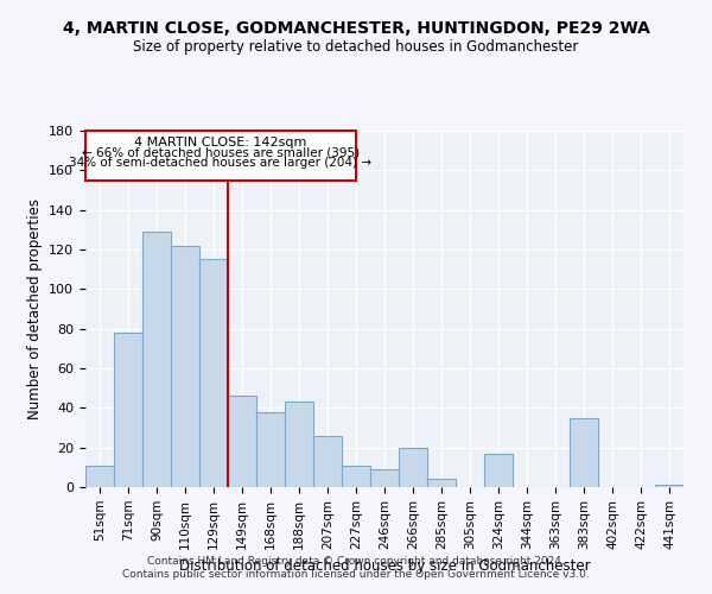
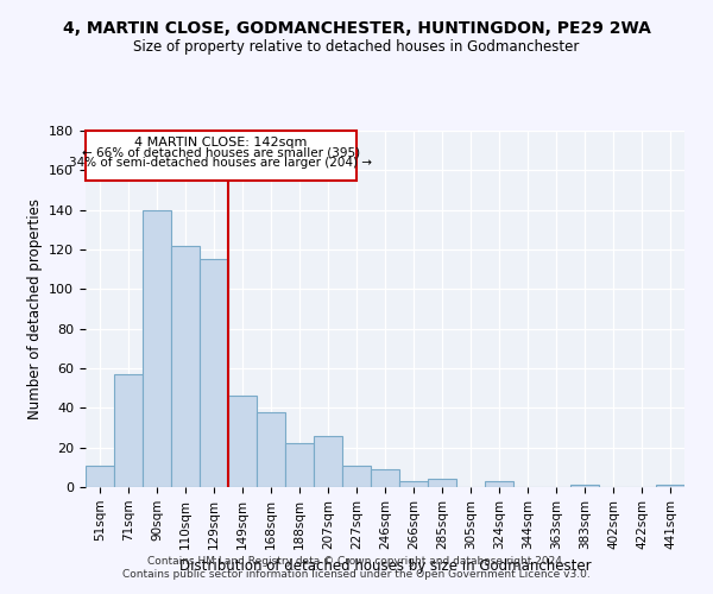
71sqm: 78 -> 57
90sqm: 129 -> 140
188sqm: 43 -> 22
266sqm: 20 -> 3
324sqm: 17 -> 3
383sqm: 35 -> 1
